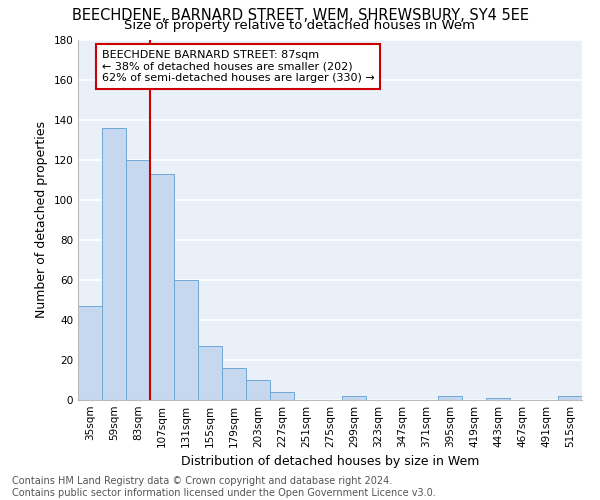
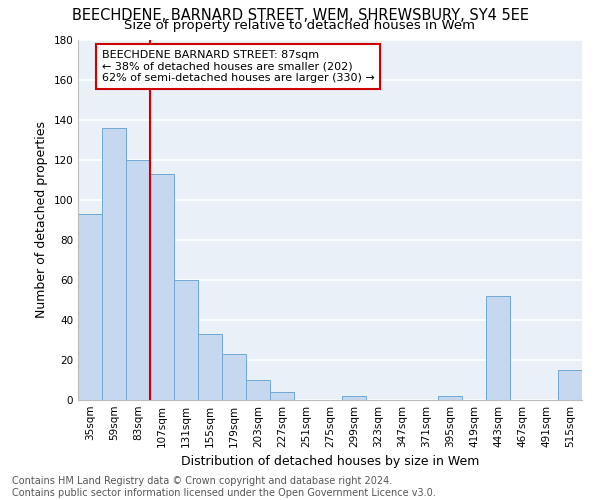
35sqm: 47 -> 93
155sqm: 27 -> 33
179sqm: 16 -> 23
443sqm: 1 -> 52
515sqm: 2 -> 15
